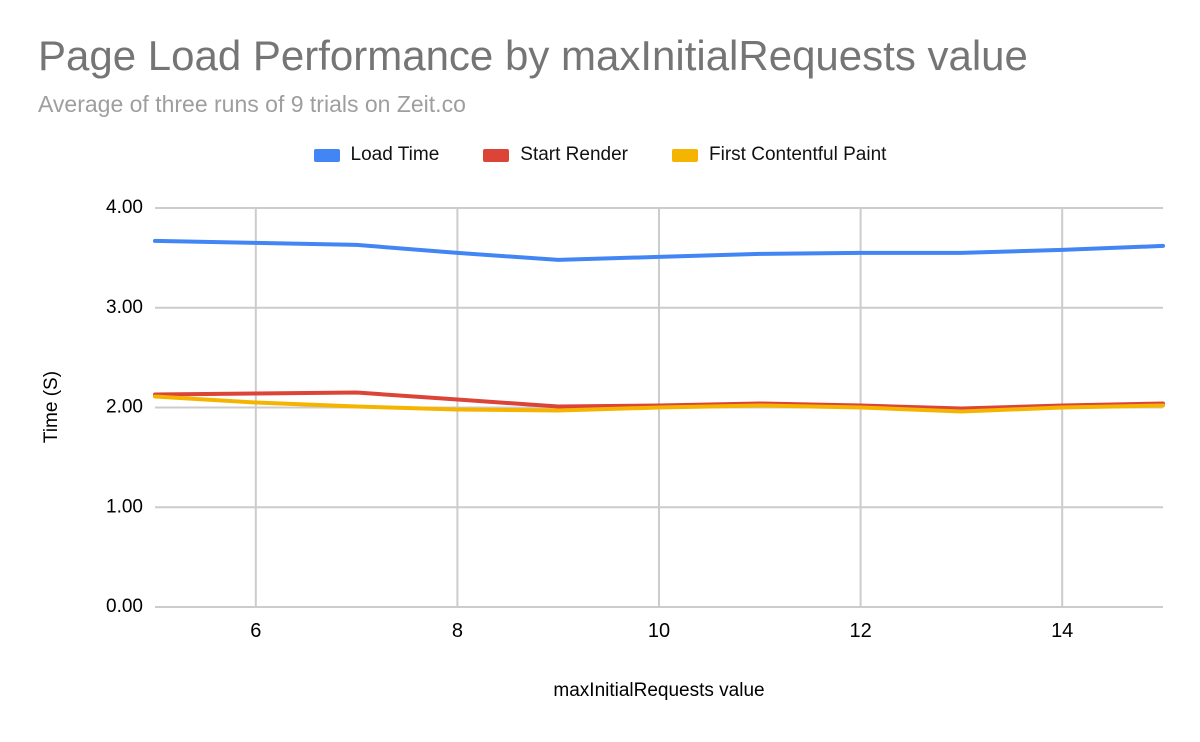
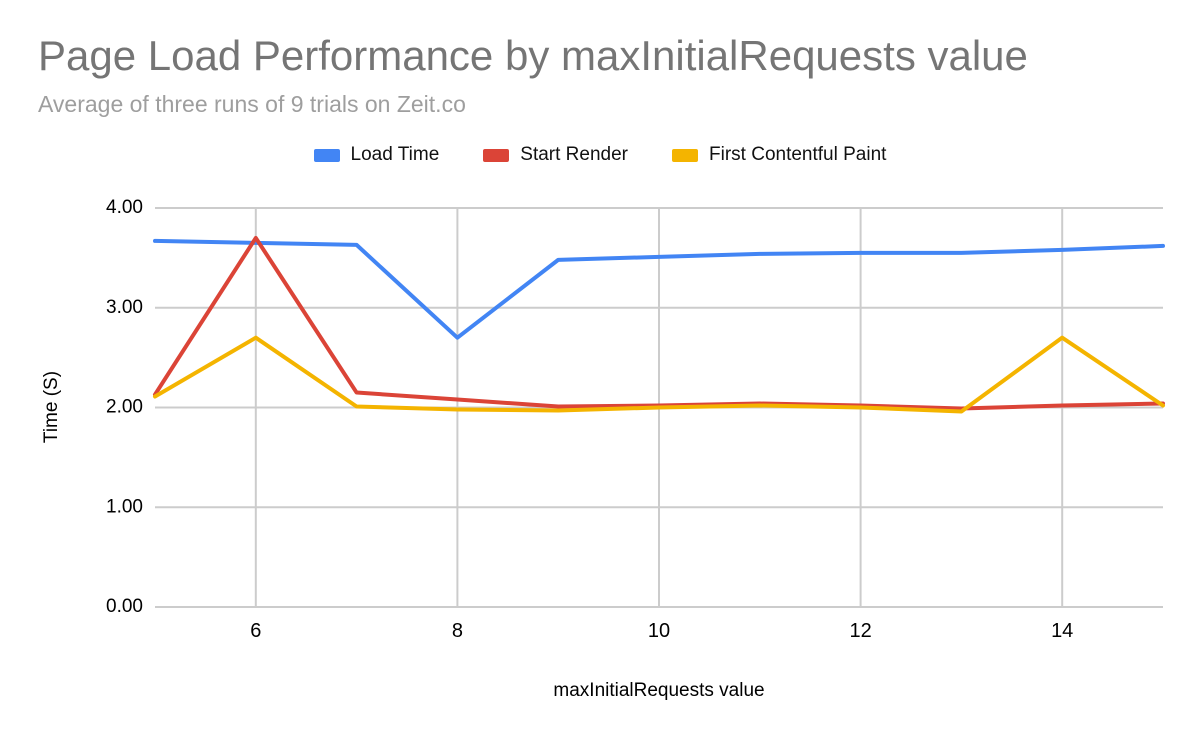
Start Render/6: 2.1 -> 3.7
First Contentful Paint/6: 2.0 -> 2.7
Load Time/8: 3.5 -> 2.7
First Contentful Paint/14: 2.0 -> 2.7
